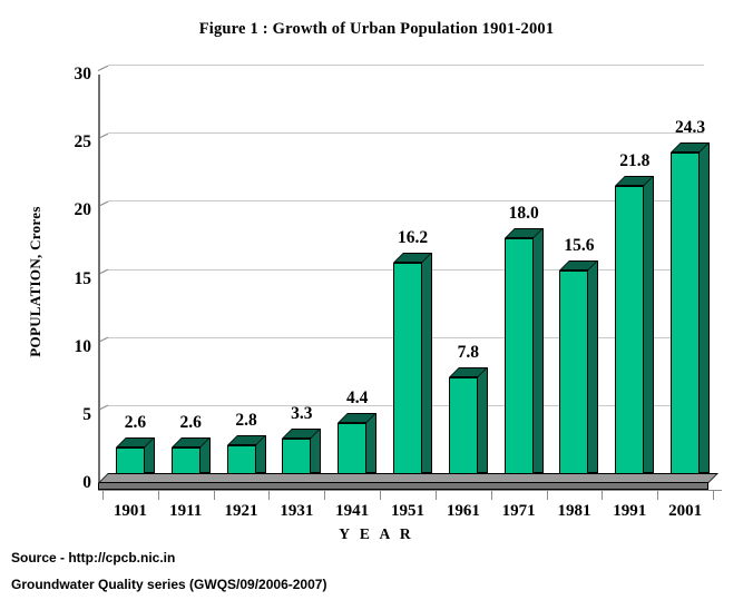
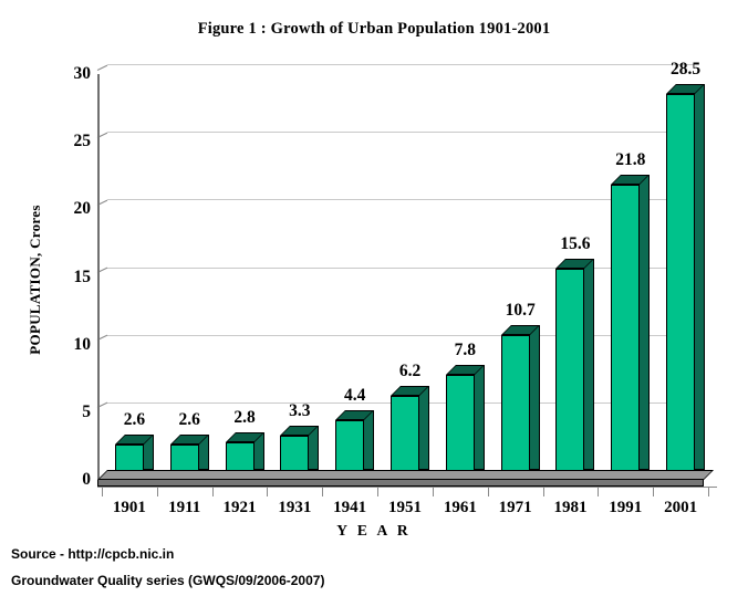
1951: 16.2 -> 6.2
1971: 18.0 -> 10.7
2001: 24.3 -> 28.5
